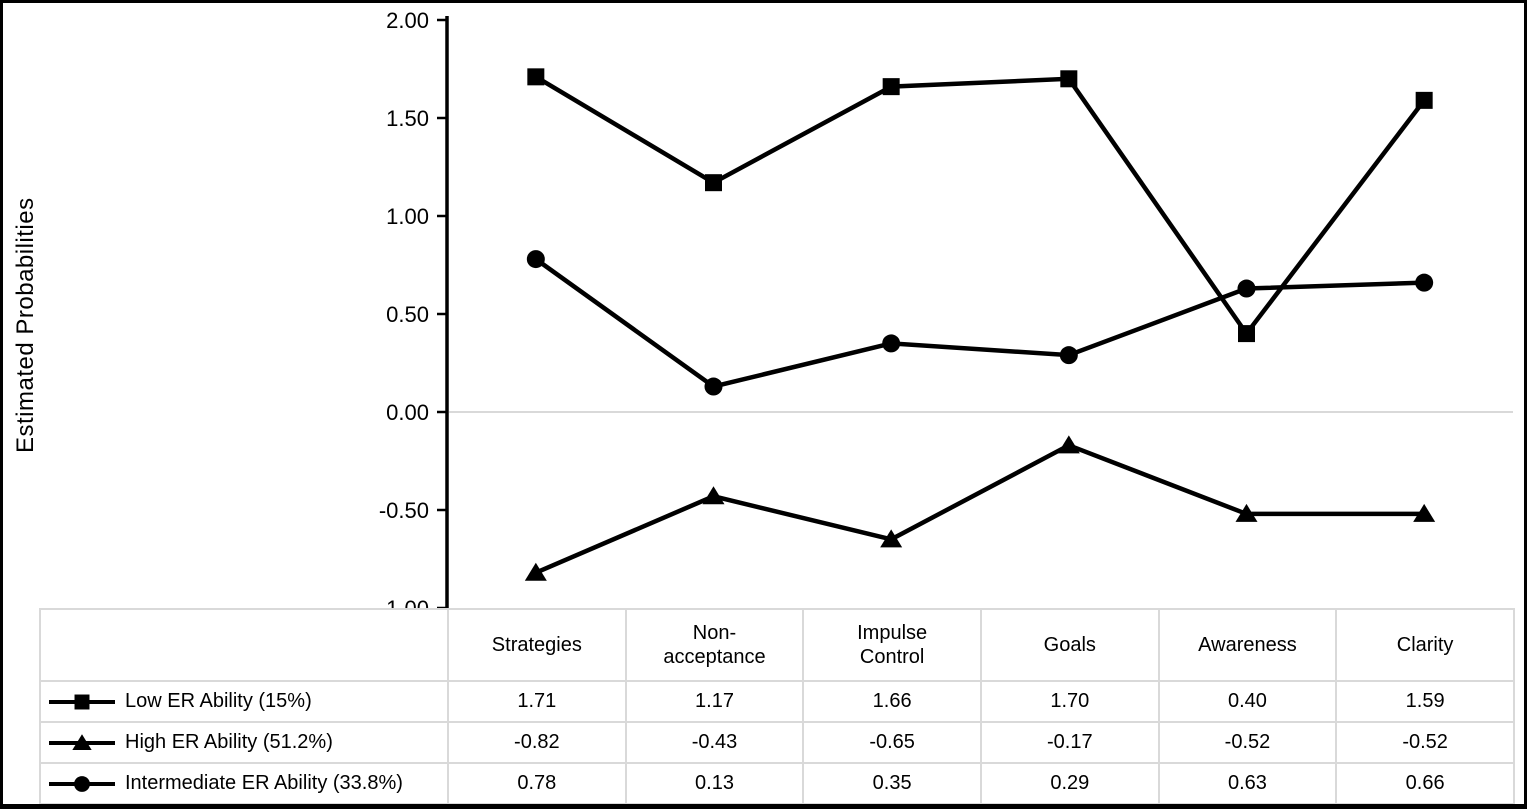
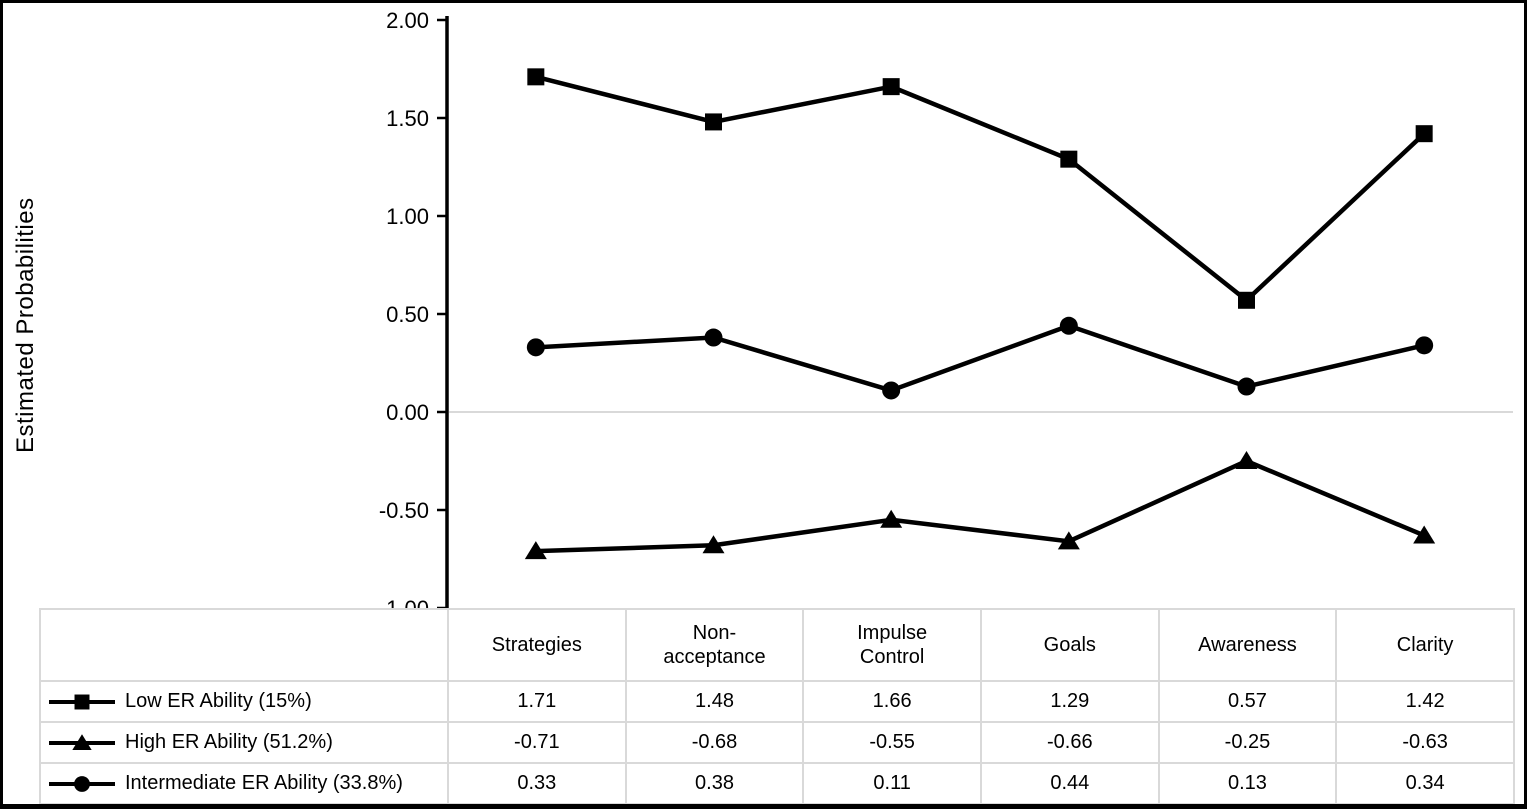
High ER Ability (51.2%)/Strategies: -0.82 -> -0.71
Intermediate ER Ability (33.8%)/Strategies: 0.78 -> 0.33
Low ER Ability (15%)/Non-acceptance: 1.17 -> 1.48
High ER Ability (51.2%)/Non-acceptance: -0.43 -> -0.68
Intermediate ER Ability (33.8%)/Non-acceptance: 0.13 -> 0.38
High ER Ability (51.2%)/Impulse Control: -0.65 -> -0.55
Intermediate ER Ability (33.8%)/Impulse Control: 0.35 -> 0.11
Low ER Ability (15%)/Goals: 1.70 -> 1.29
High ER Ability (51.2%)/Goals: -0.17 -> -0.66
Intermediate ER Ability (33.8%)/Goals: 0.29 -> 0.44
Low ER Ability (15%)/Awareness: 0.40 -> 0.57
High ER Ability (51.2%)/Awareness: -0.52 -> -0.25
Intermediate ER Ability (33.8%)/Awareness: 0.63 -> 0.13
Low ER Ability (15%)/Clarity: 1.59 -> 1.42
High ER Ability (51.2%)/Clarity: -0.52 -> -0.63
Intermediate ER Ability (33.8%)/Clarity: 0.66 -> 0.34
